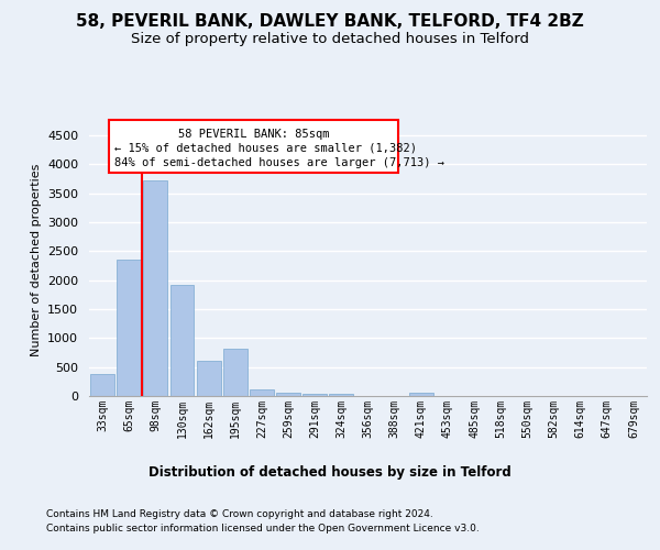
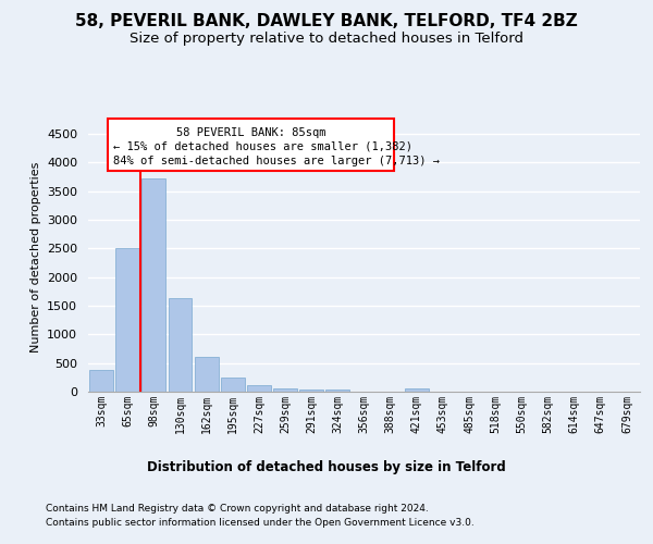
65sqm: 2360 -> 2500
130sqm: 1920 -> 1640
195sqm: 820 -> 240
